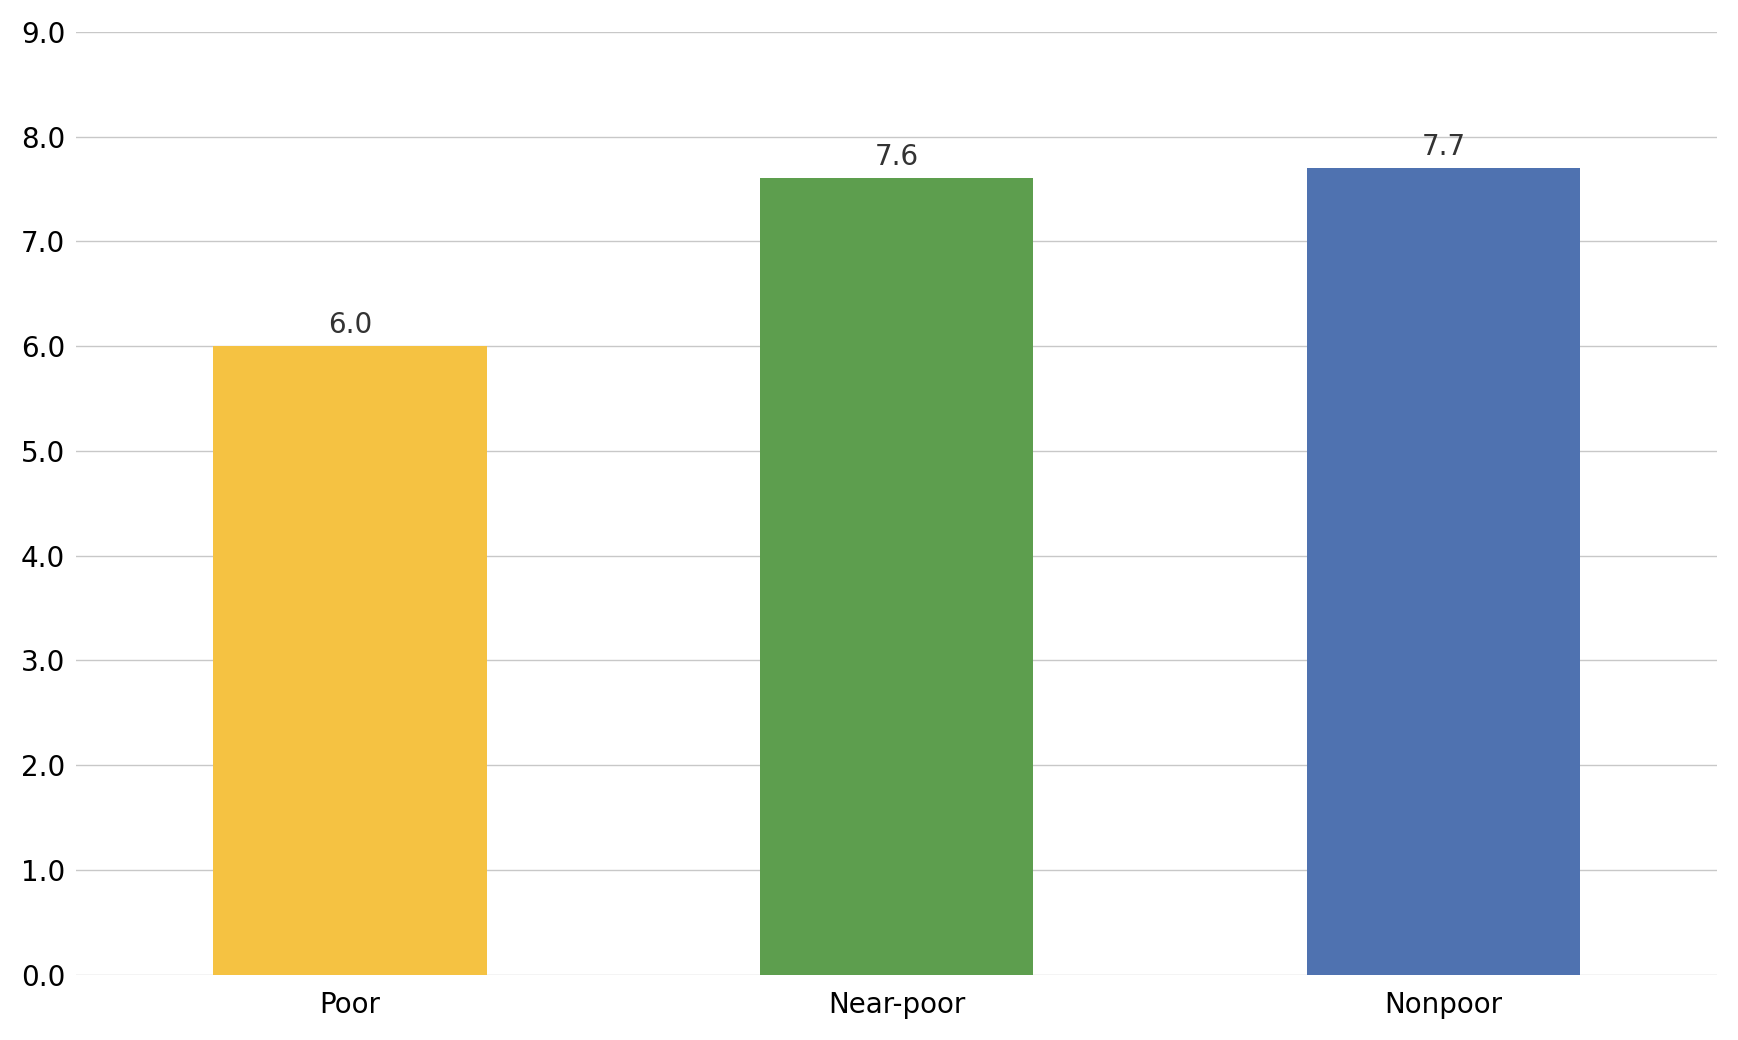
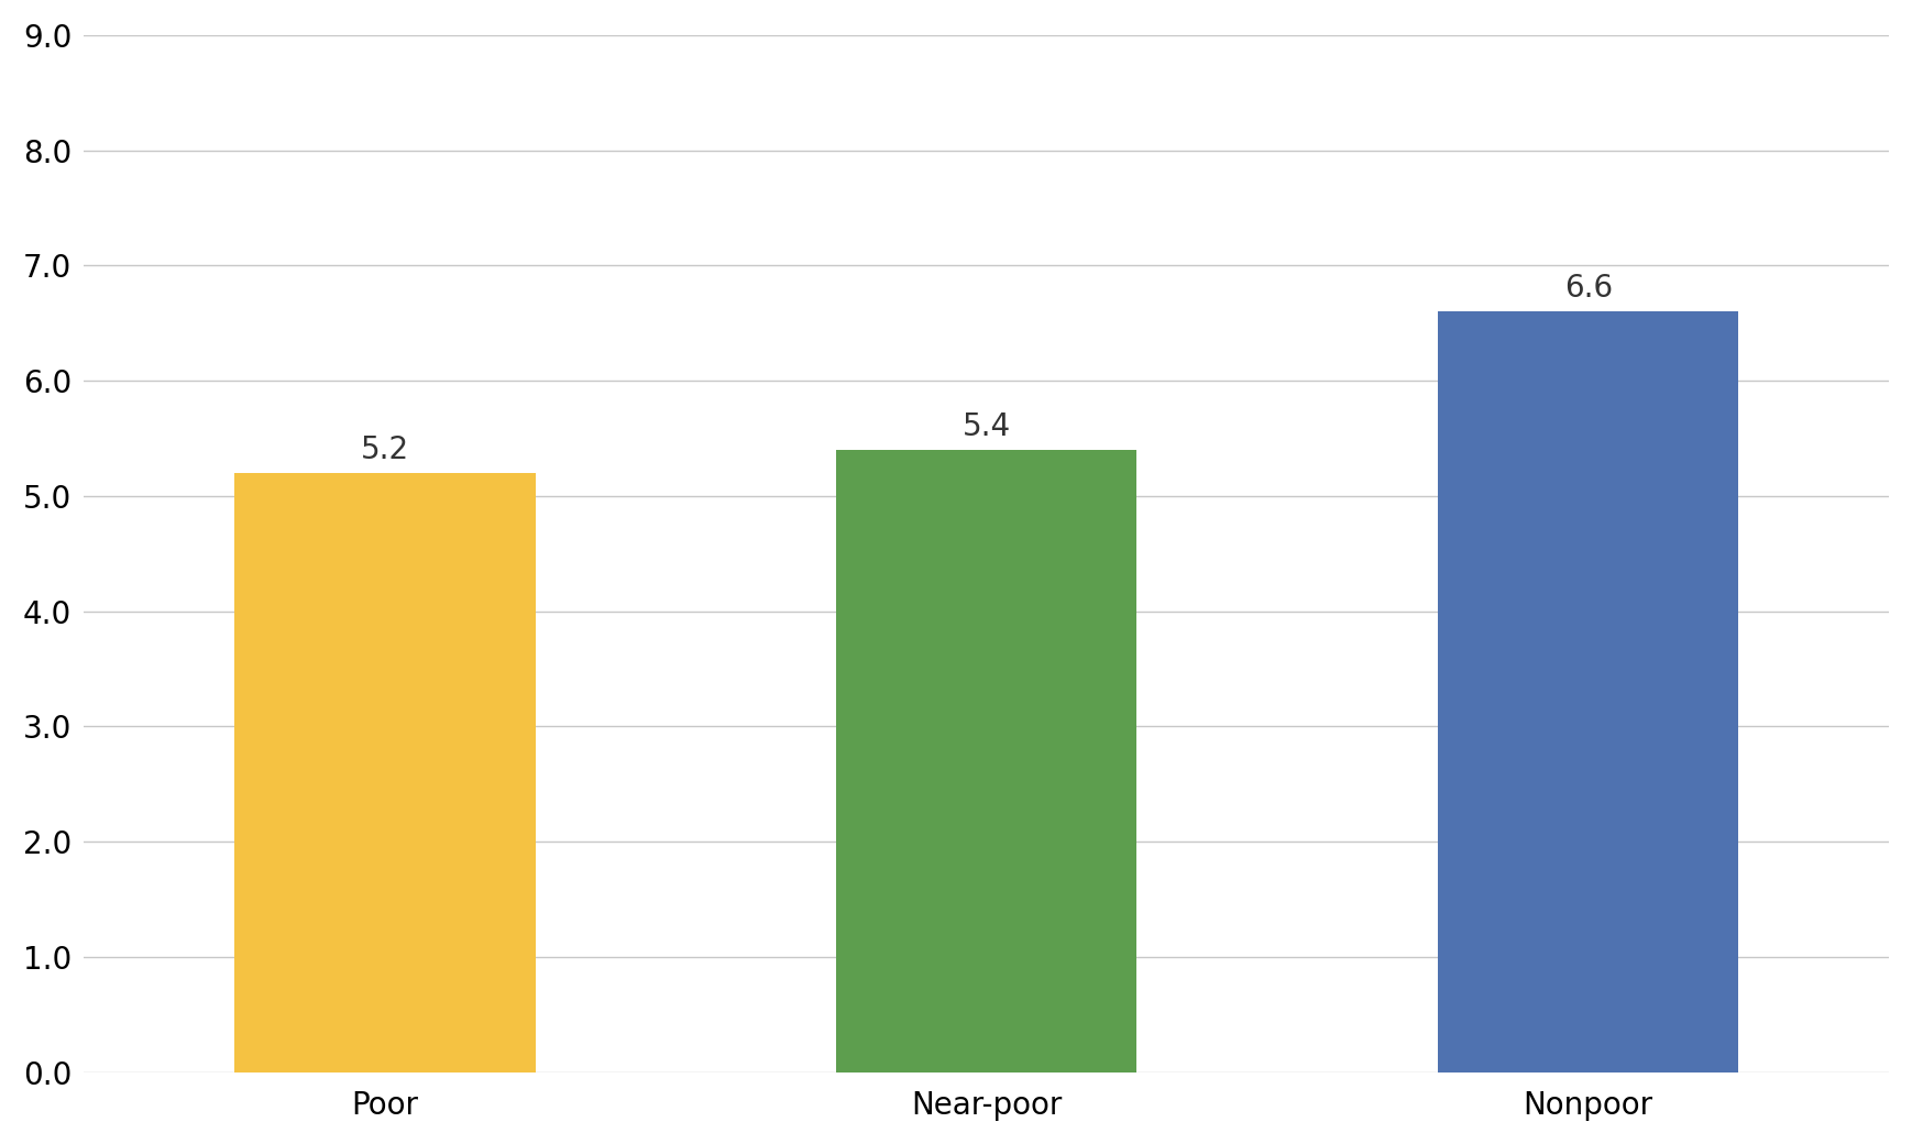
Poor: 6.0 -> 5.2
Near-poor: 7.6 -> 5.4
Nonpoor: 7.7 -> 6.6
